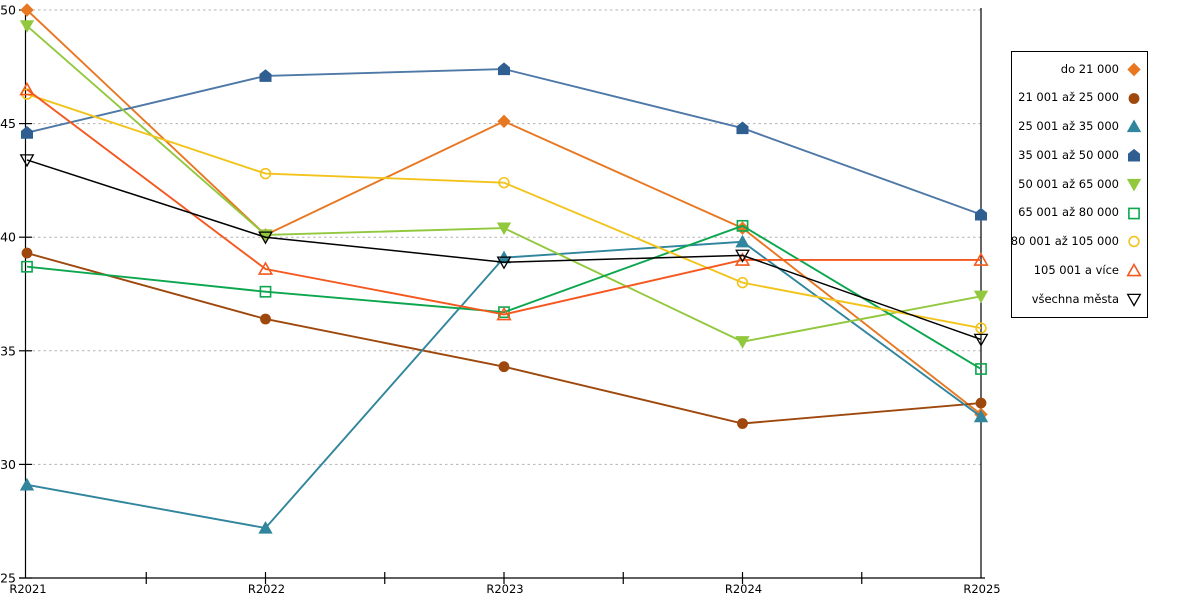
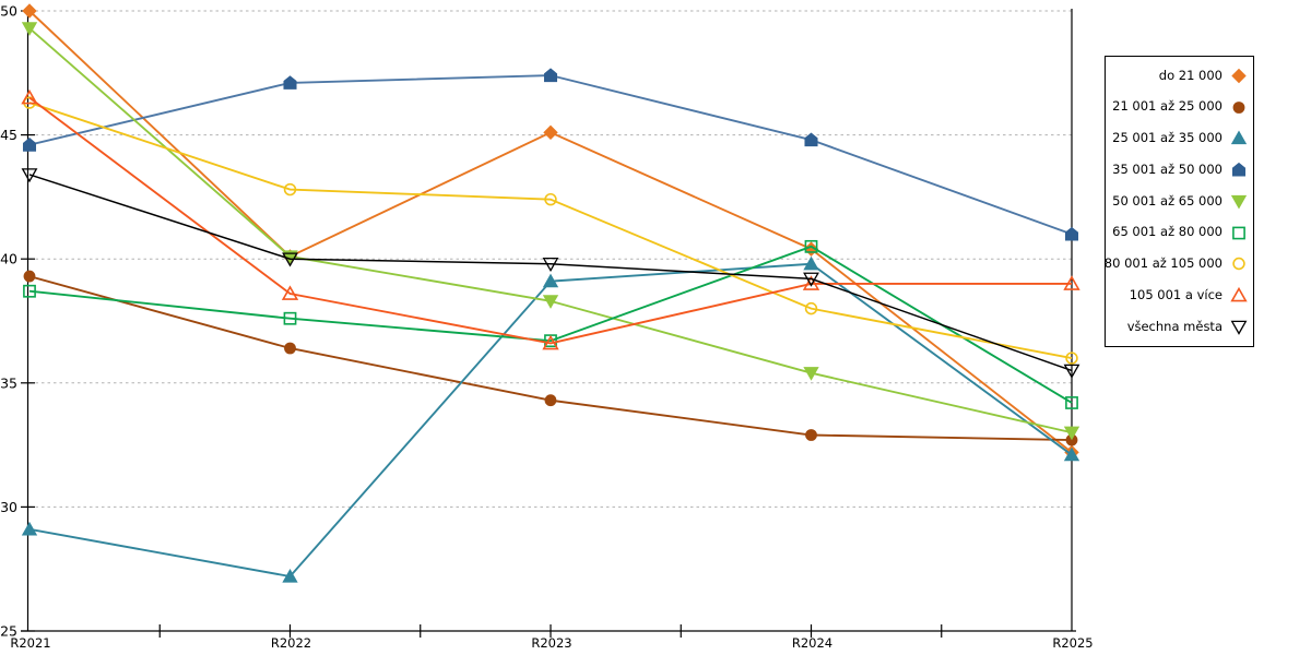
50 001 až 65 000/R2023: 40.4 -> 38.3
všechna města/R2023: 38.9 -> 39.8
21 001 až 25 000/R2024: 31.8 -> 32.9
50 001 až 65 000/R2025: 37.4 -> 33.0
